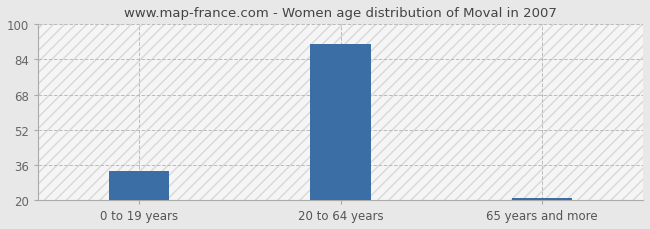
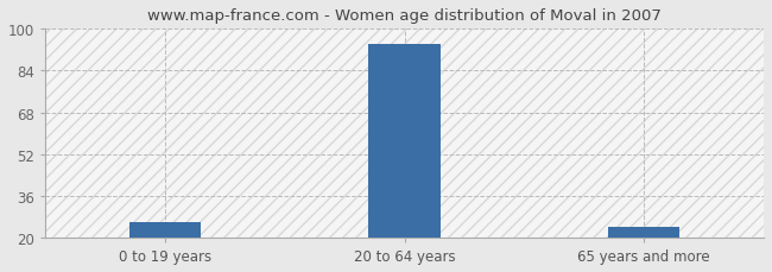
0 to 19 years: 33 -> 26
20 to 64 years: 91 -> 94
65 years and more: 21 -> 24
